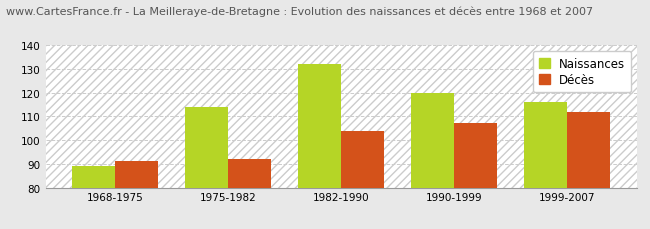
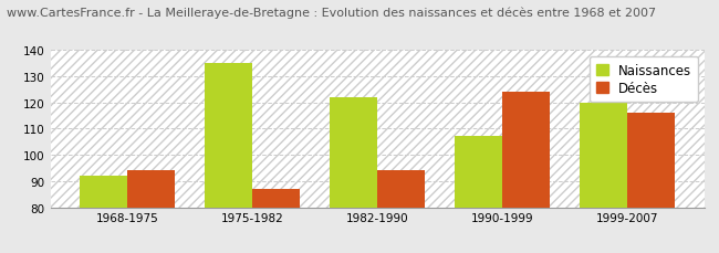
Naissances/1968-1975: 89 -> 92
Décès/1968-1975: 91 -> 94
Naissances/1975-1982: 114 -> 135
Décès/1975-1982: 92 -> 87
Naissances/1982-1990: 132 -> 122
Décès/1982-1990: 104 -> 94
Naissances/1990-1999: 120 -> 107
Décès/1990-1999: 107 -> 124
Naissances/1999-2007: 116 -> 120
Décès/1999-2007: 112 -> 116
